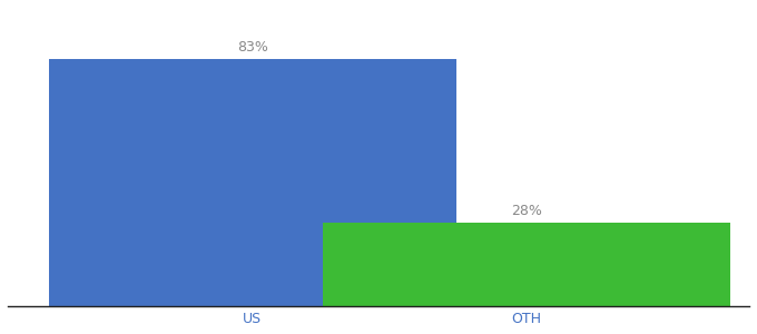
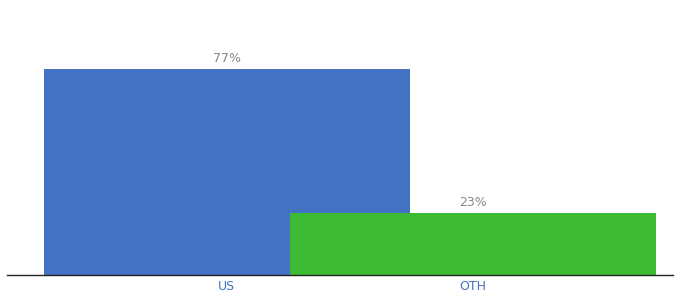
US: 83% -> 77%
OTH: 28% -> 23%
